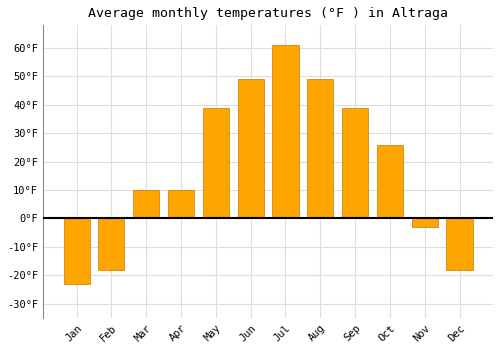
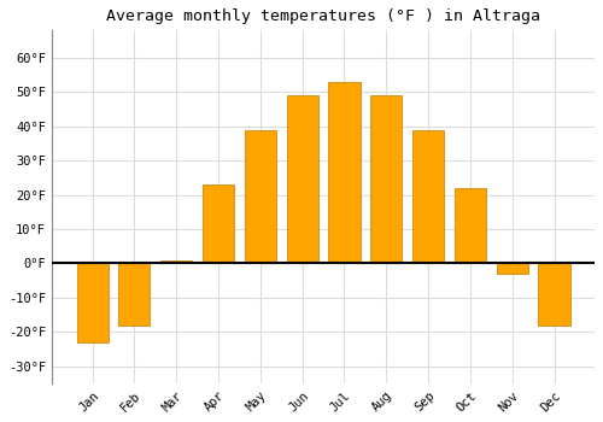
Mar: 10°F -> 1°F
Apr: 10°F -> 23°F
Jul: 61°F -> 53°F
Oct: 26°F -> 22°F
